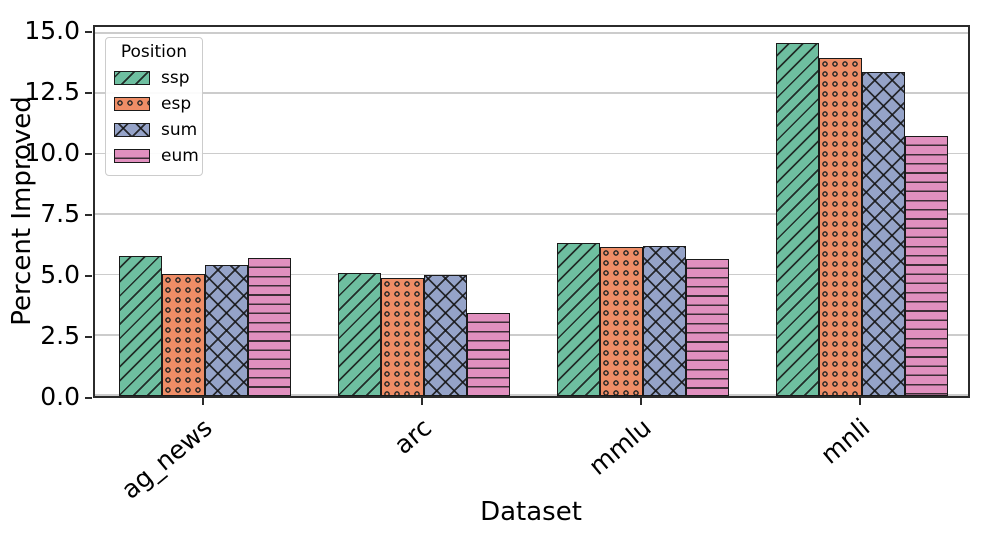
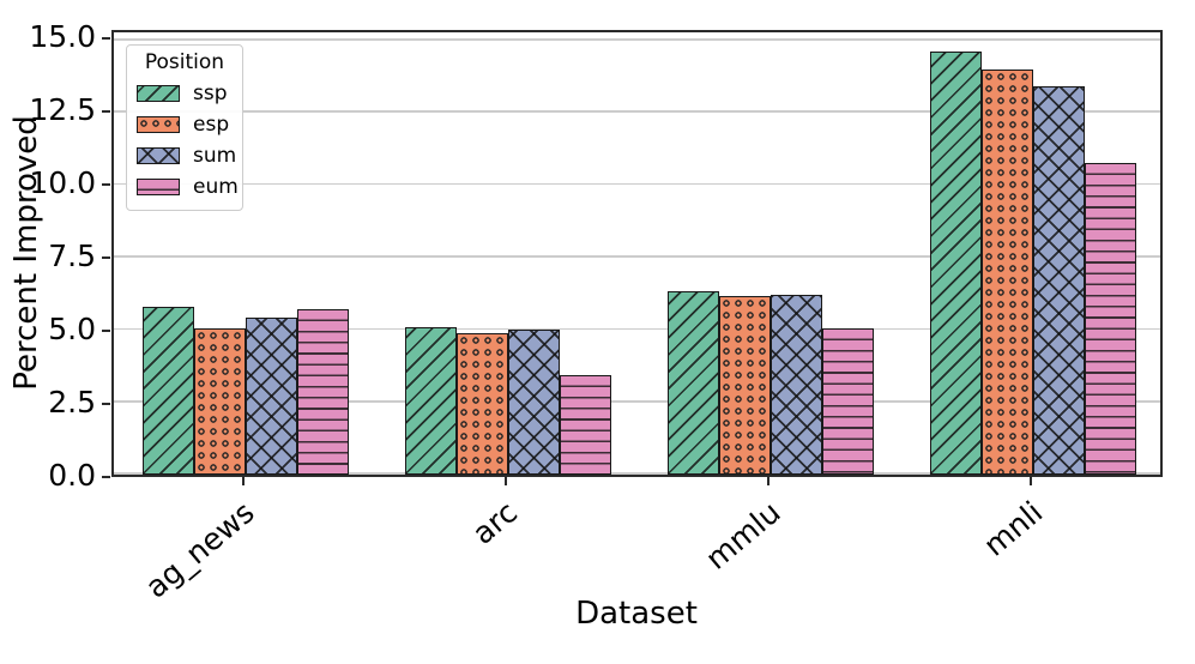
eum/mmlu: 5.6 -> 5.0
